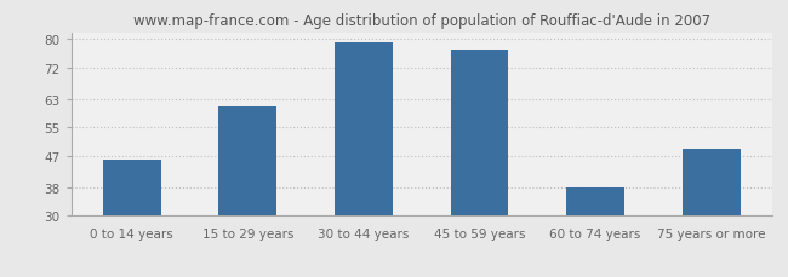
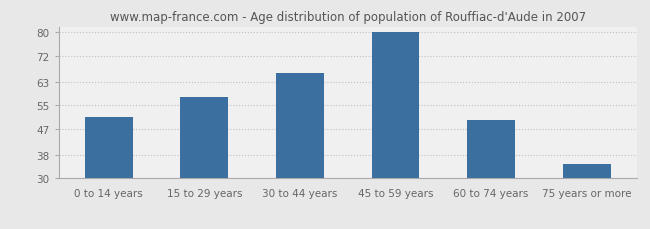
0 to 14 years: 46 -> 51
15 to 29 years: 61 -> 58
30 to 44 years: 79 -> 66
45 to 59 years: 77 -> 80
60 to 74 years: 38 -> 50
75 years or more: 49 -> 35
